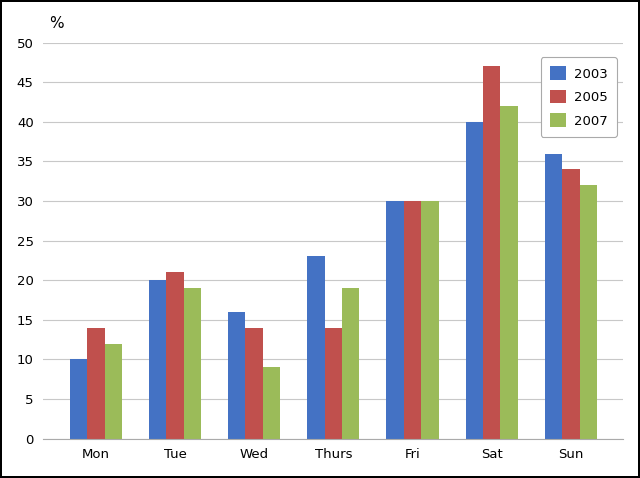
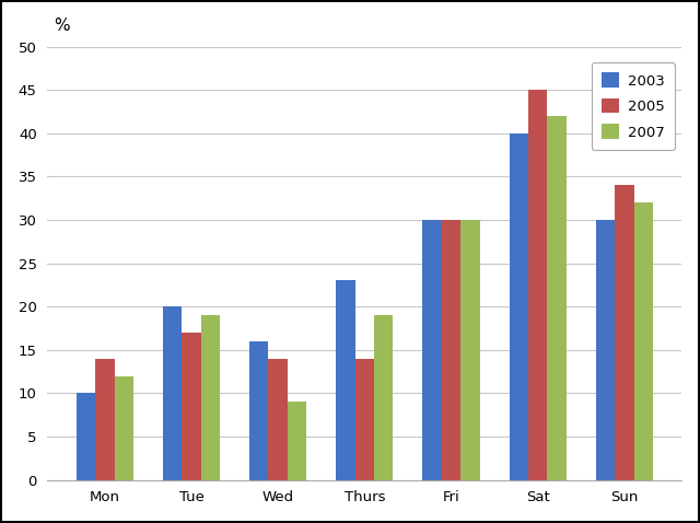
2005/Tue: 21 -> 17
2005/Sat: 47 -> 45
2003/Sun: 36 -> 30
